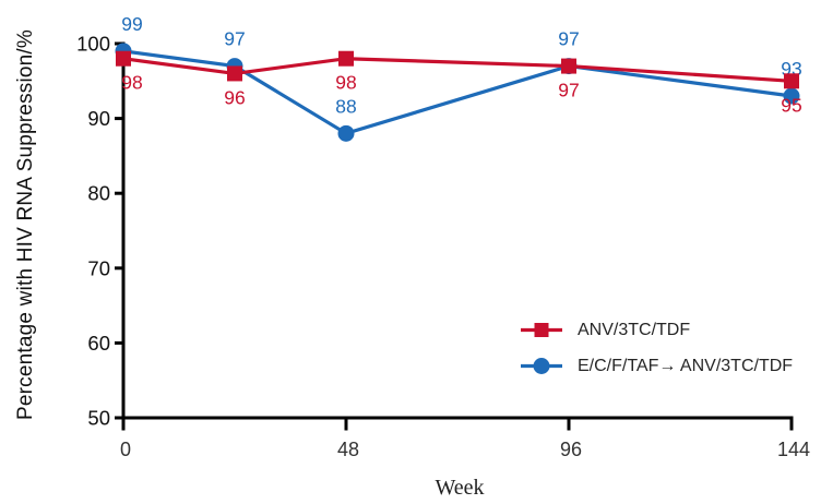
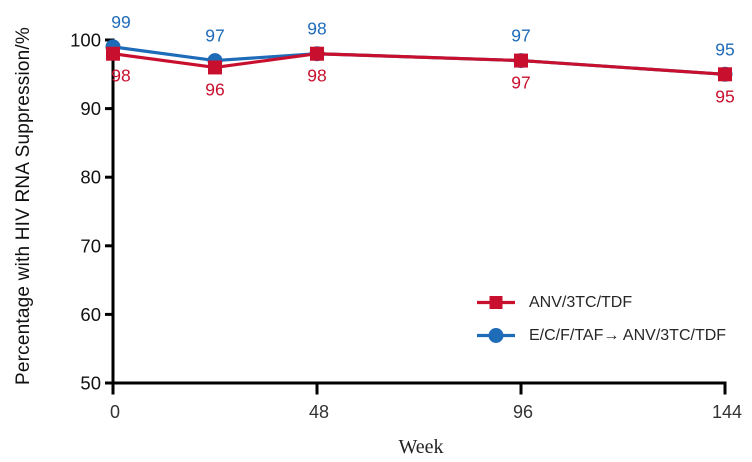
E/C/F/TAF→ ANV/3TC/TDF/48: 88 -> 98
E/C/F/TAF→ ANV/3TC/TDF/144: 93 -> 95
